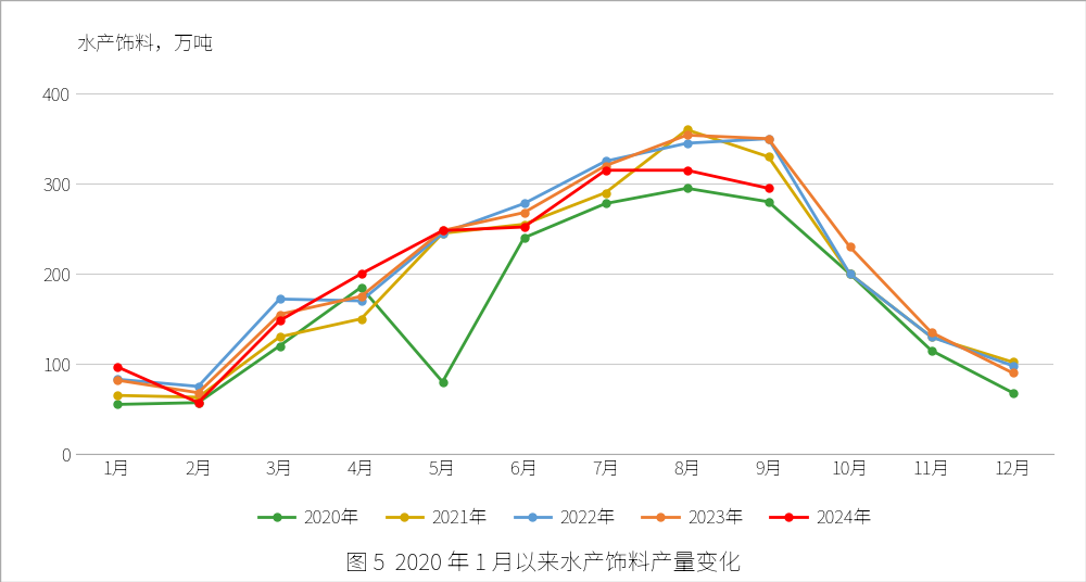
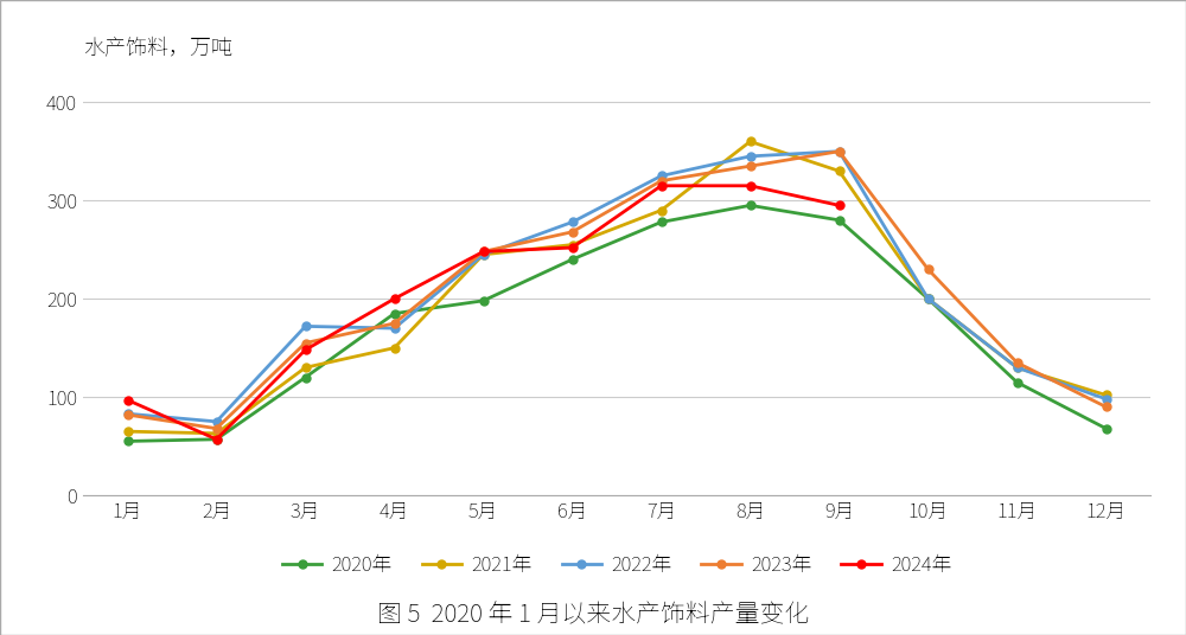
2020年/5月: 80 -> 198
2023年/8月: 354 -> 335
